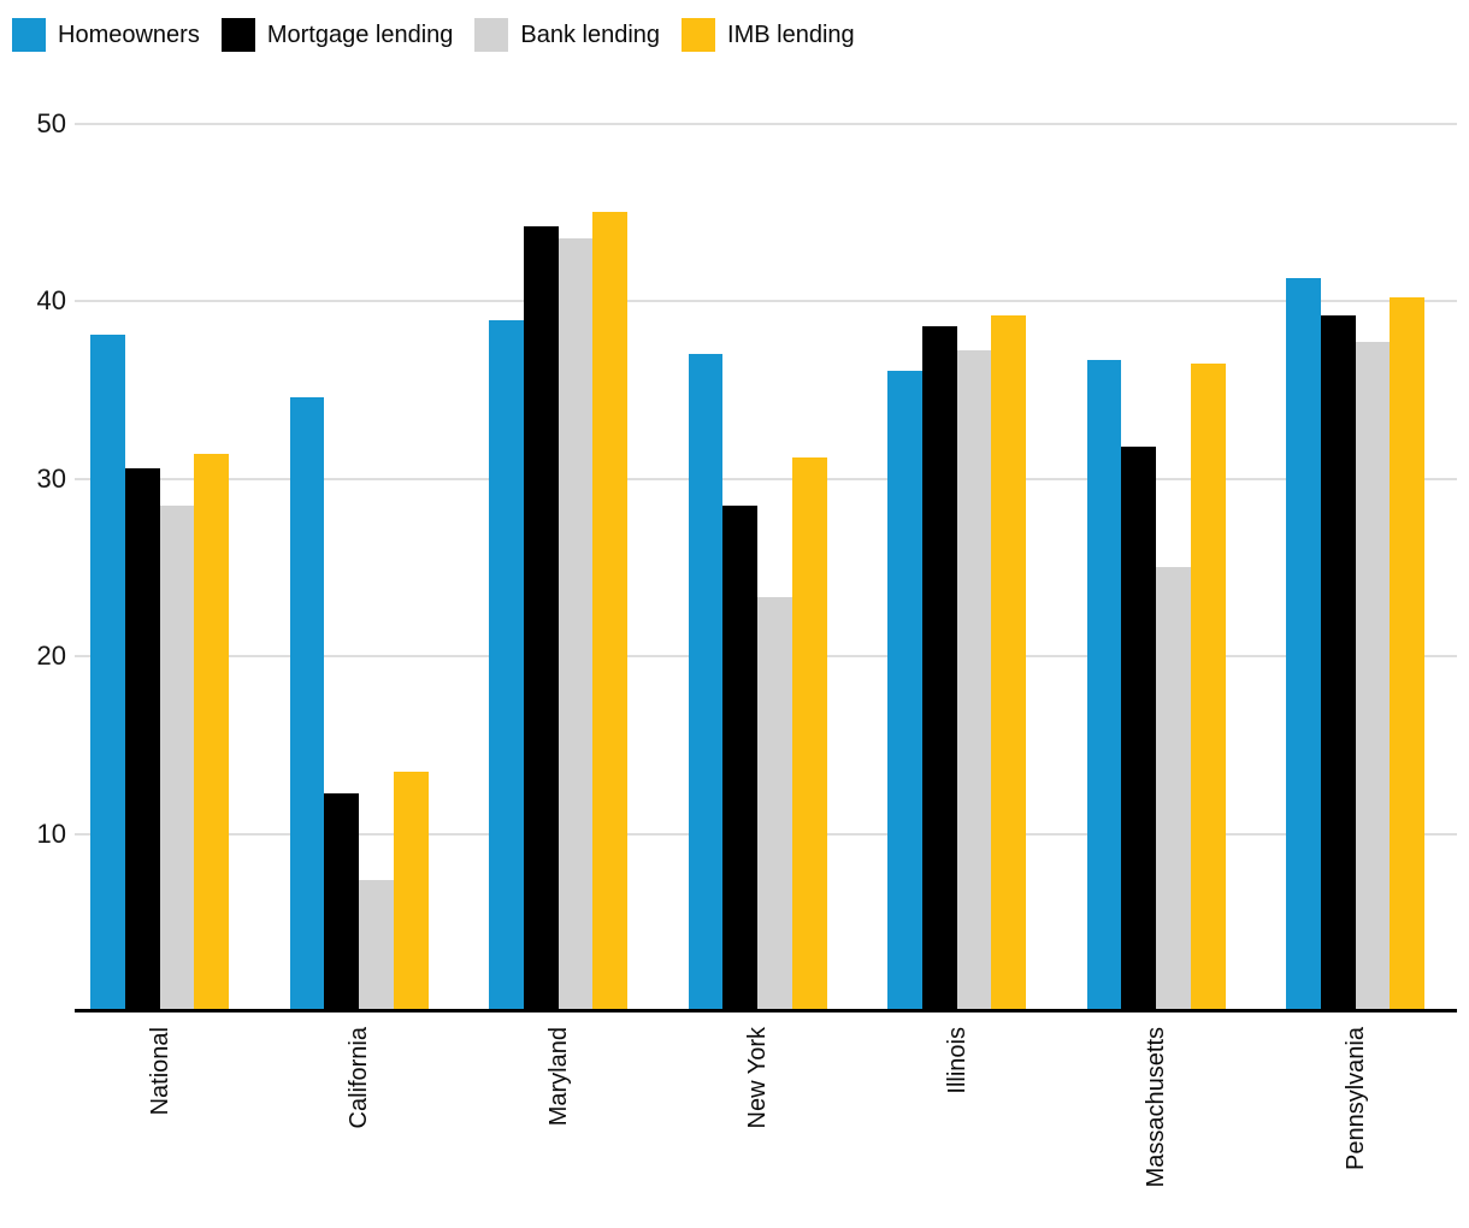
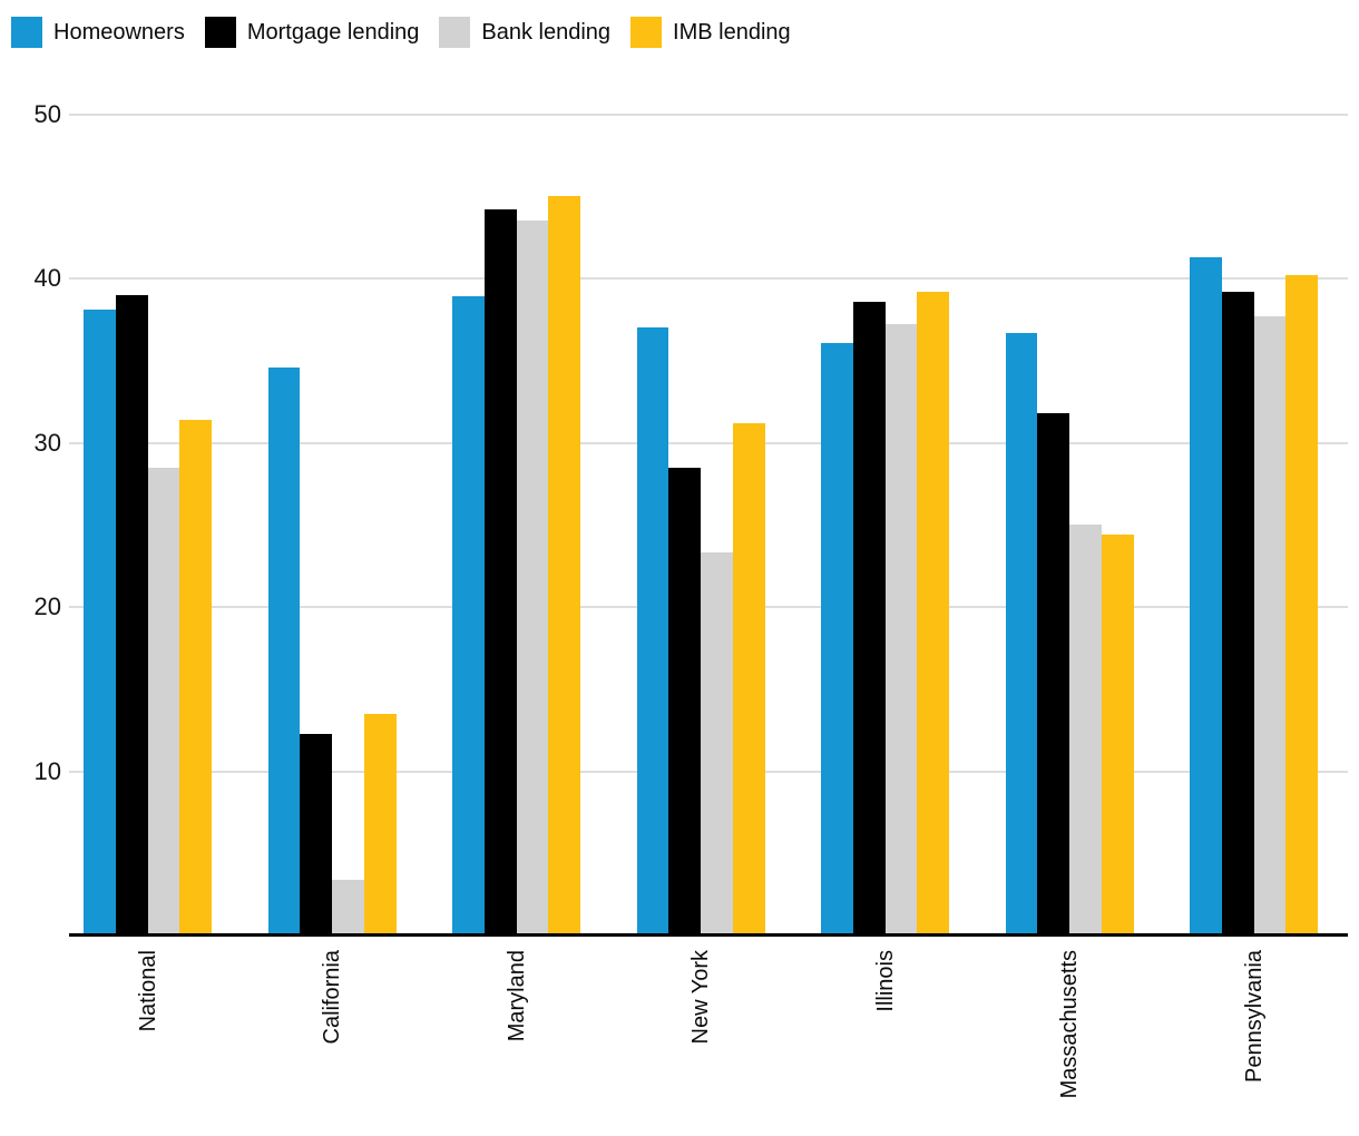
Mortgage lending/National: 30.6 -> 39.0
Bank lending/California: 7.4 -> 3.4
IMB lending/Massachusetts: 36.5 -> 24.4
